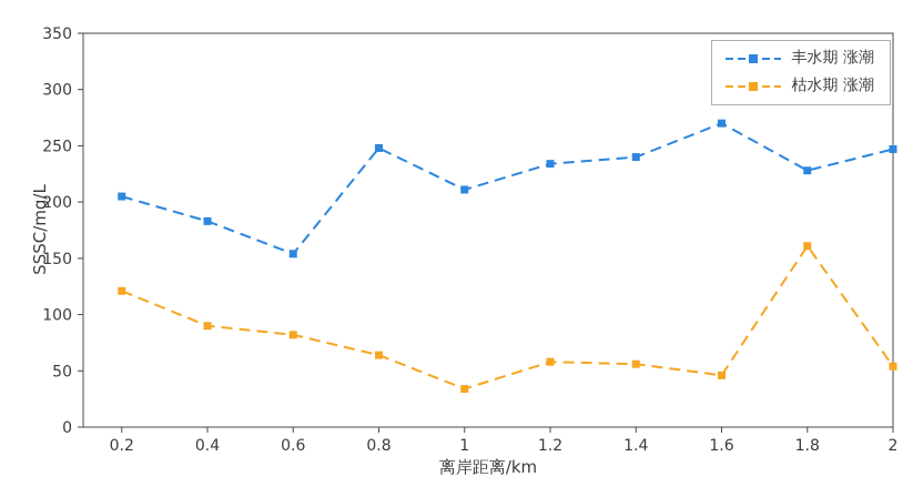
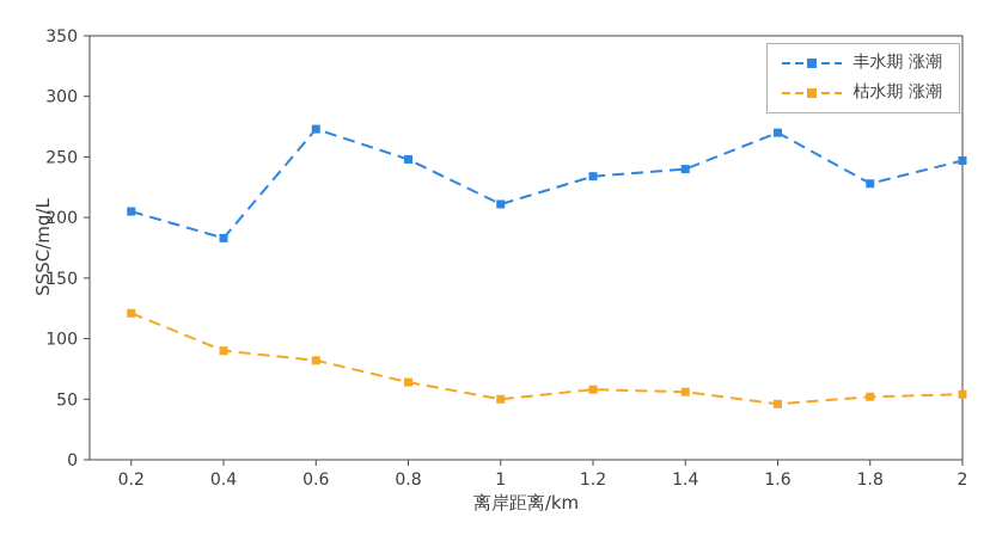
丰水期 涨潮/0.6: 154 -> 273
枯水期 涨潮/1: 34 -> 50
枯水期 涨潮/1.8: 161 -> 52
